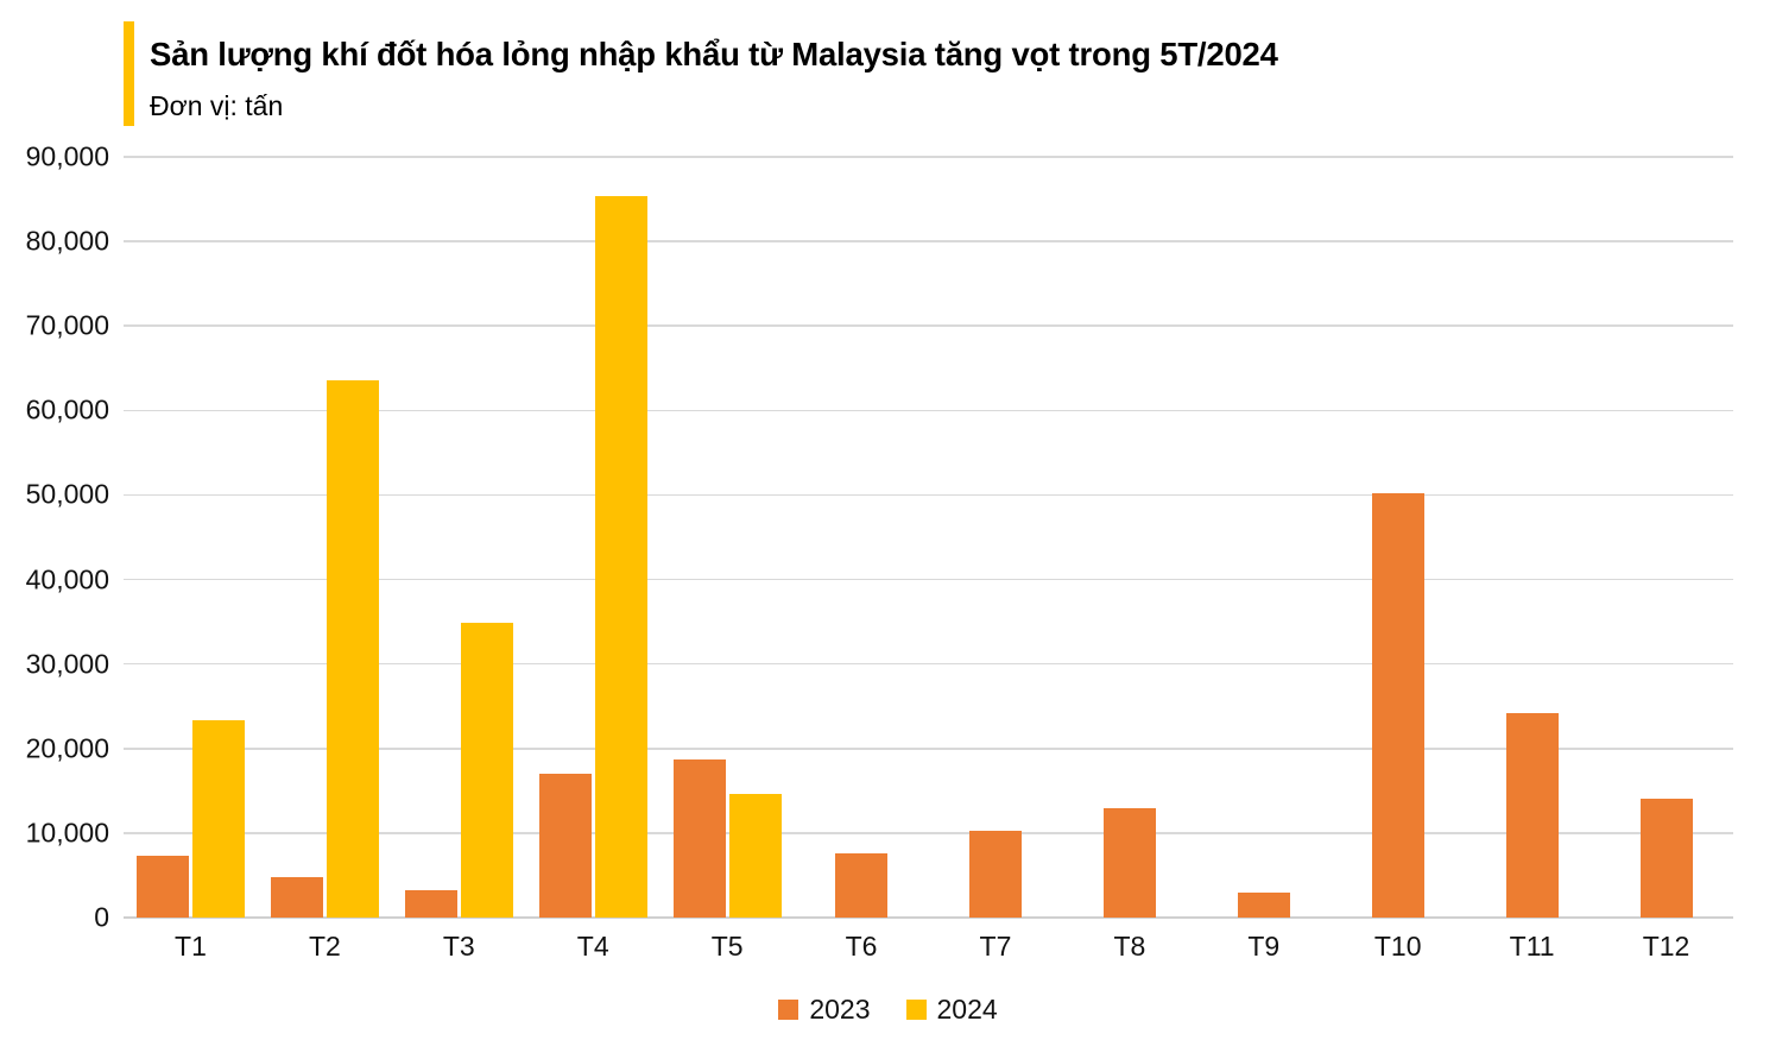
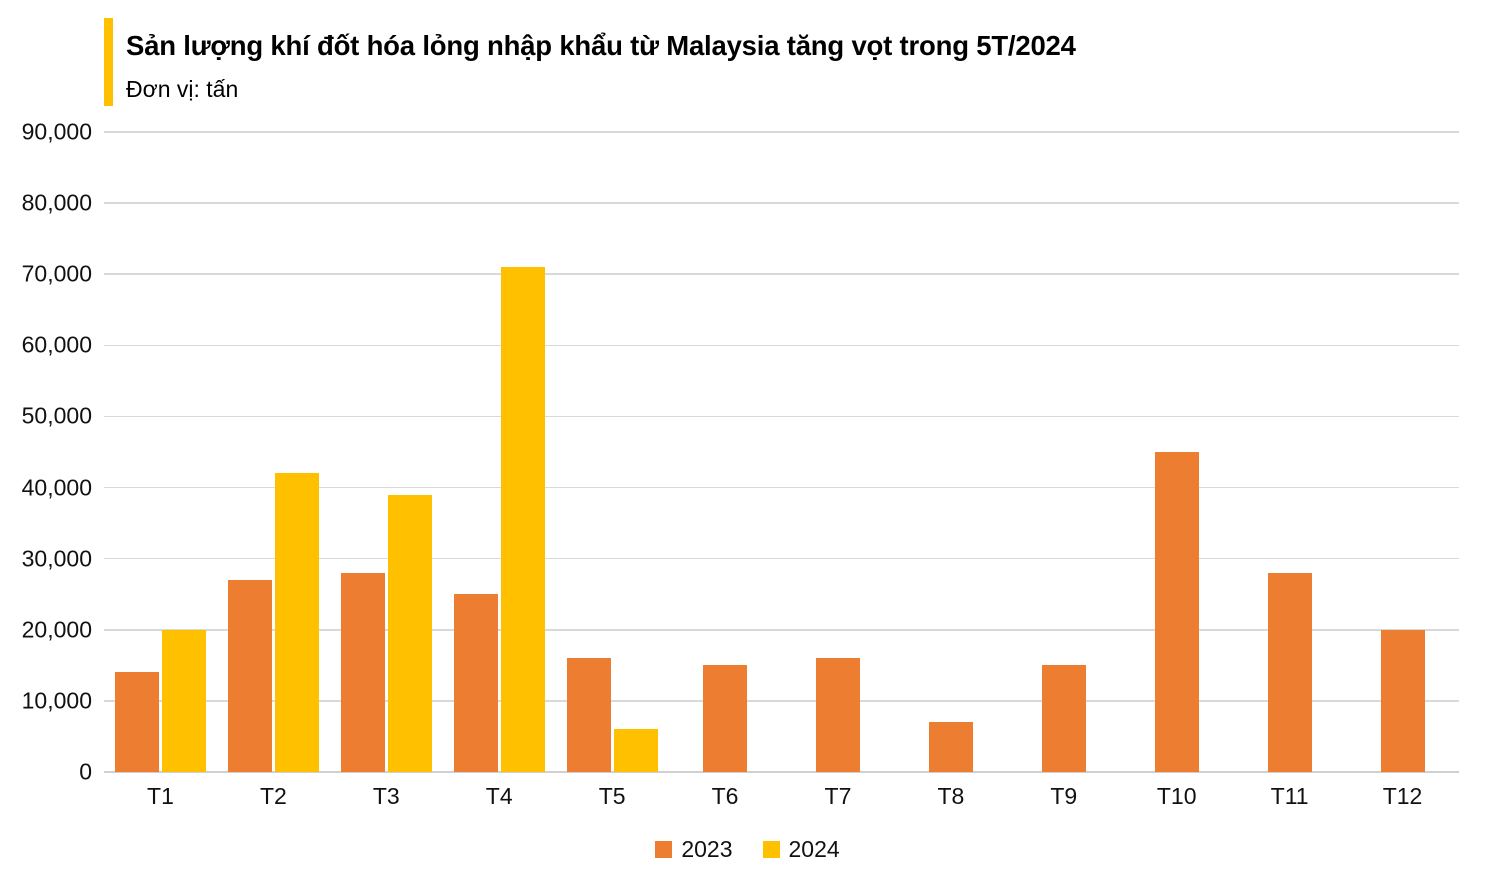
2023/T1: 7000 -> 14000
2024/T1: 23000 -> 20000
2023/T2: 5000 -> 27000
2024/T2: 64000 -> 42000
2023/T3: 3000 -> 28000
2024/T3: 35000 -> 39000
2023/T4: 17000 -> 25000
2024/T4: 85000 -> 71000
2023/T5: 19000 -> 16000
2024/T5: 15000 -> 6000
2023/T6: 8000 -> 15000
2023/T7: 10000 -> 16000
2023/T8: 13000 -> 7000
2023/T9: 3000 -> 15000
2023/T10: 50000 -> 45000
2023/T11: 24000 -> 28000
2023/T12: 14000 -> 20000
